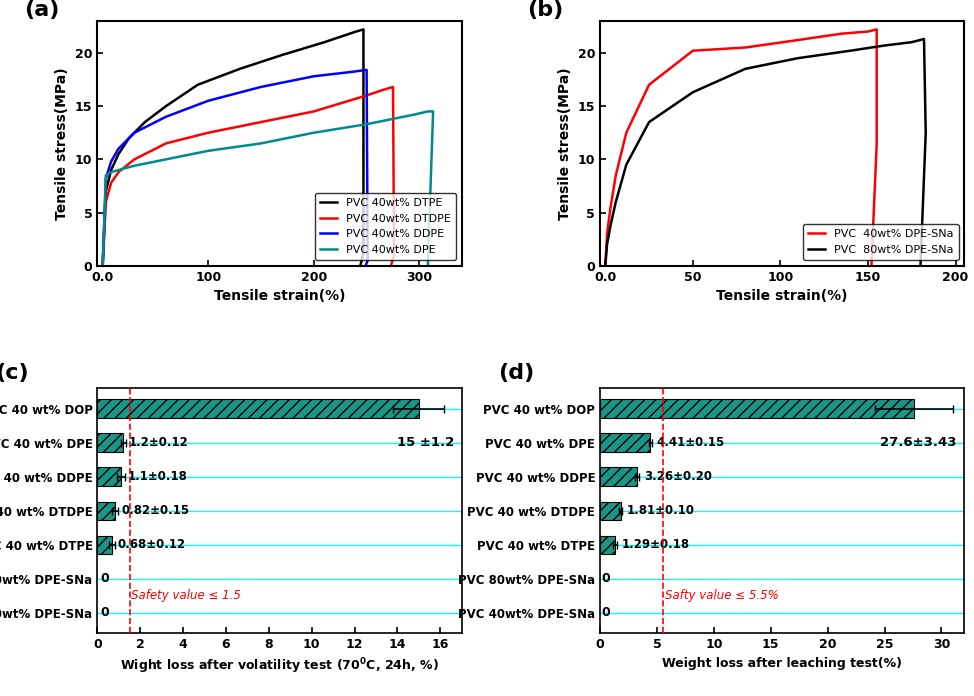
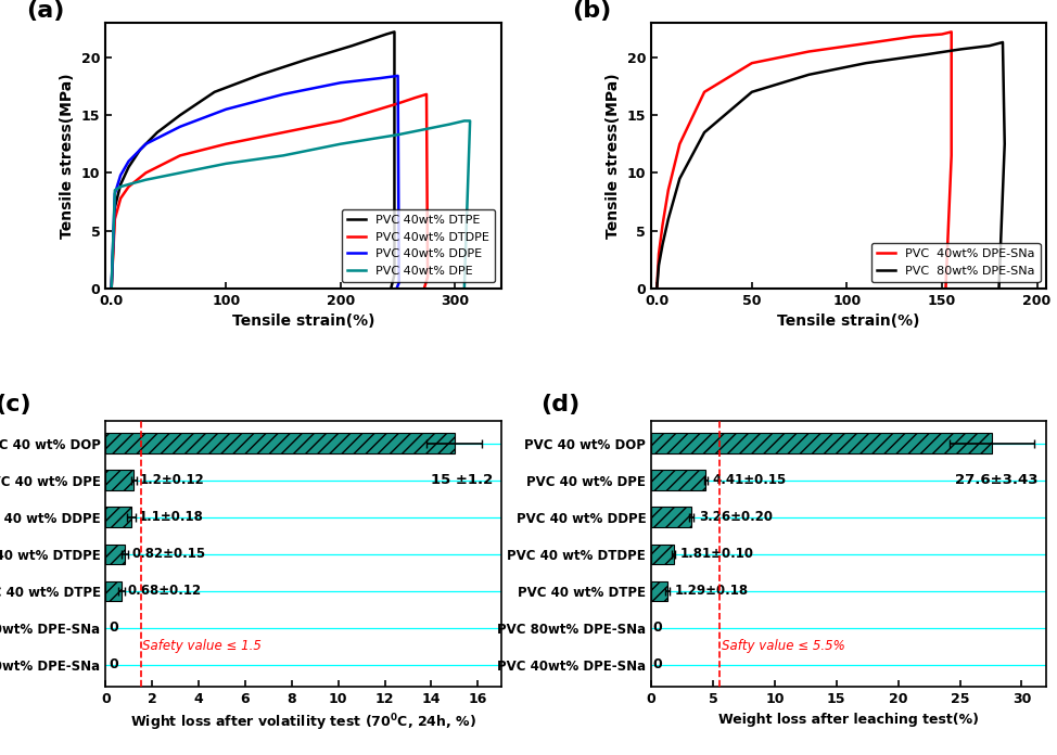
PVC 40wt% DPE-SNa/50: 20.2 -> 19.5
PVC 80wt% DPE-SNa/50: 16.3 -> 17.0
